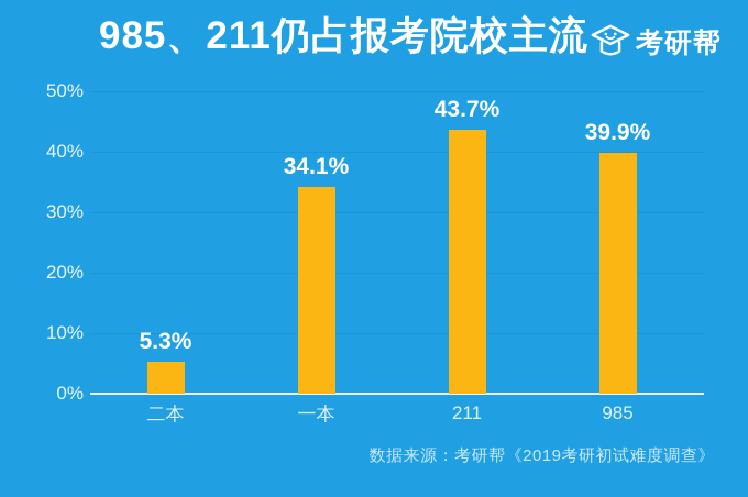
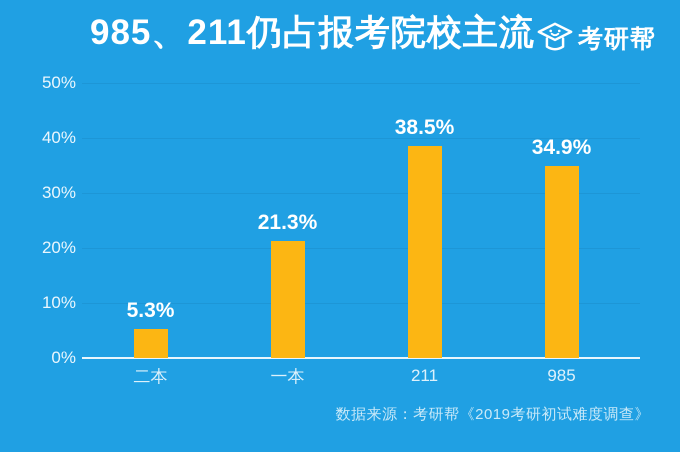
一本: 34.1% -> 21.3%
211: 43.7% -> 38.5%
985: 39.9% -> 34.9%
